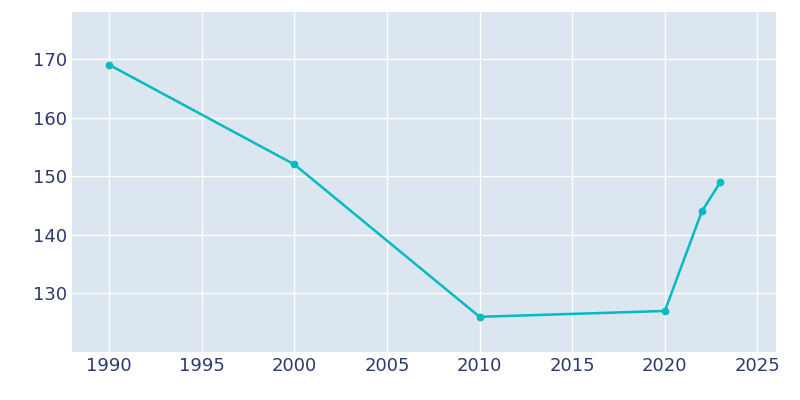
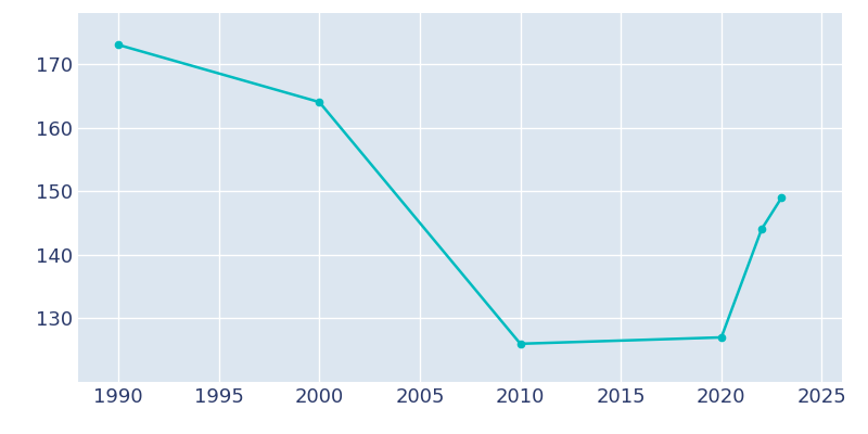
1990: 169 -> 173
2000: 152 -> 164
